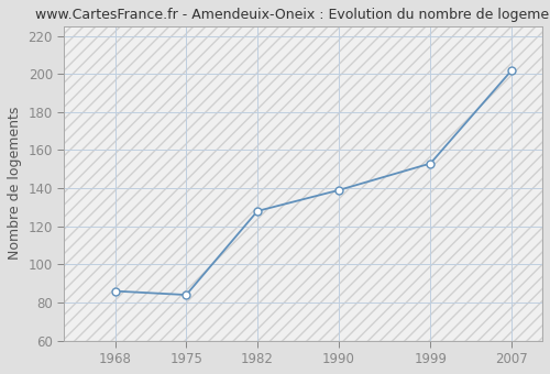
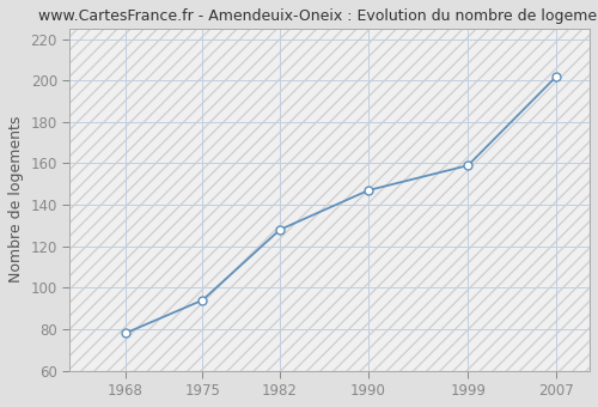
1968: 86 -> 78
1975: 84 -> 94
1990: 139 -> 147
1999: 153 -> 159
